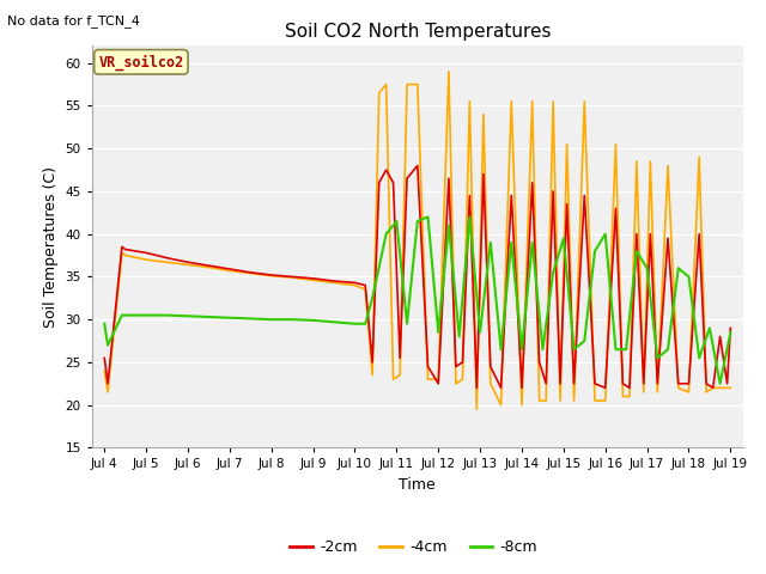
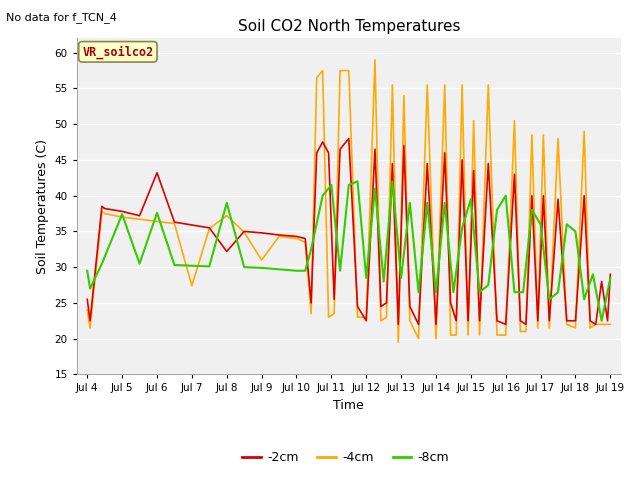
-8cm/Jul 5: 30.5 -> 37.4
-2cm/Jul 6: 36.7 -> 43.2
-8cm/Jul 6: 30.4 -> 37.6
-4cm/Jul 7: 35.7 -> 27.4
-2cm/Jul 8: 35.2 -> 32.2
-4cm/Jul 8: 35.1 -> 37.2
-8cm/Jul 8: 30.0 -> 39.0
-4cm/Jul 9: 34.6 -> 31.0
